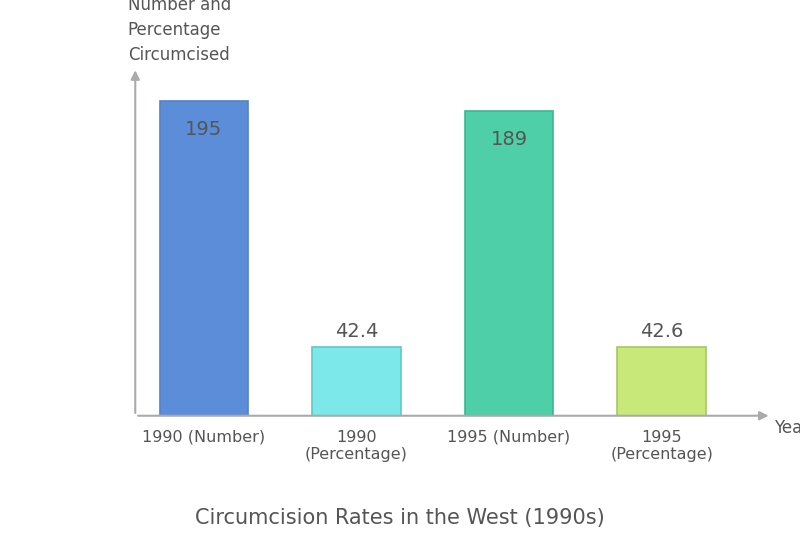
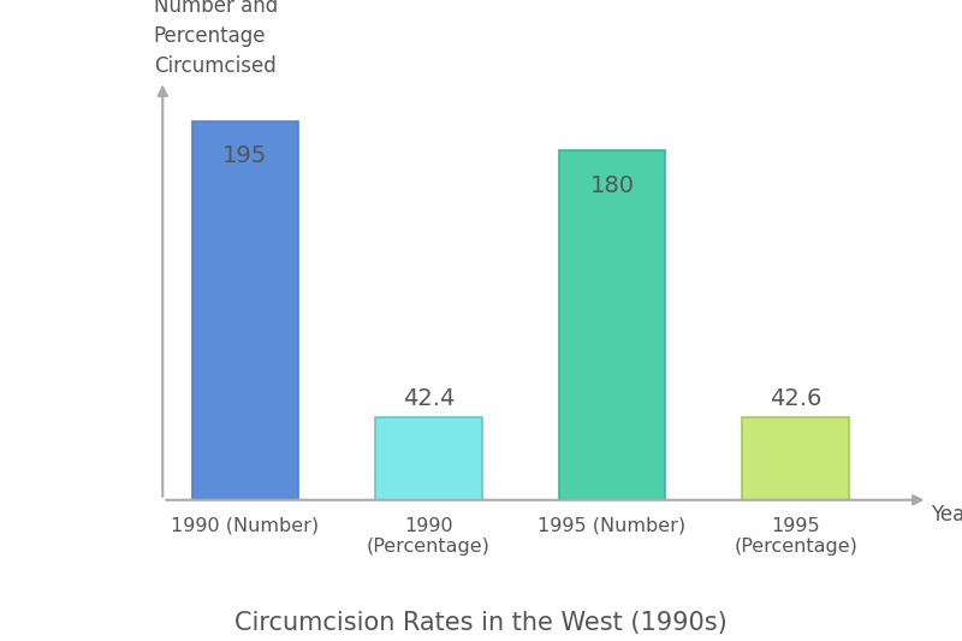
1995 (Number): 189 -> 180
